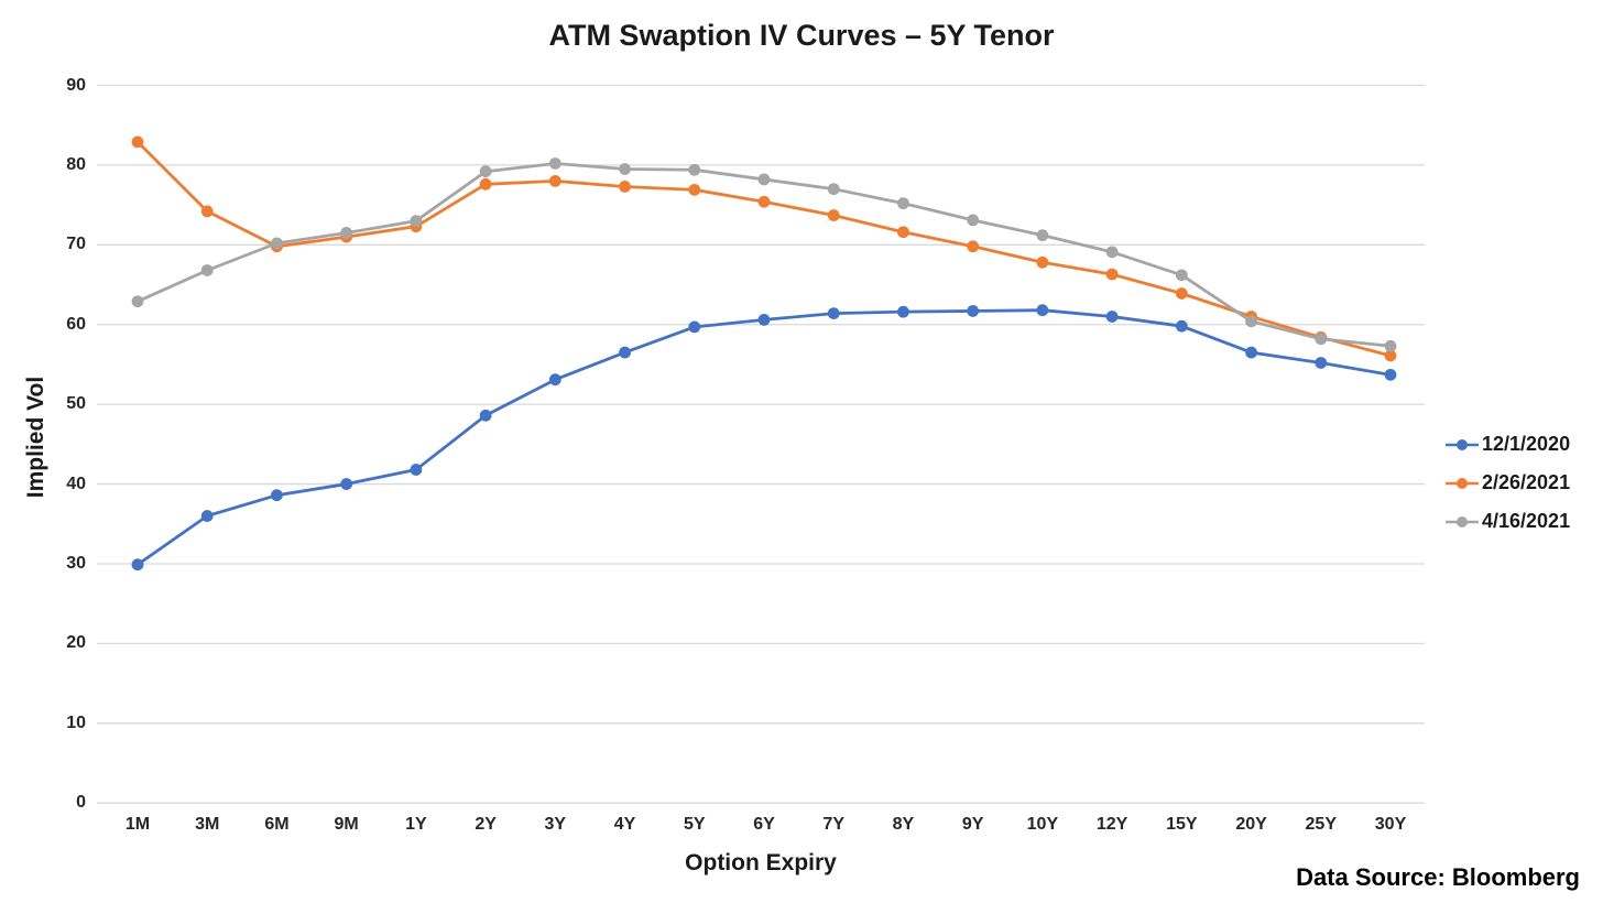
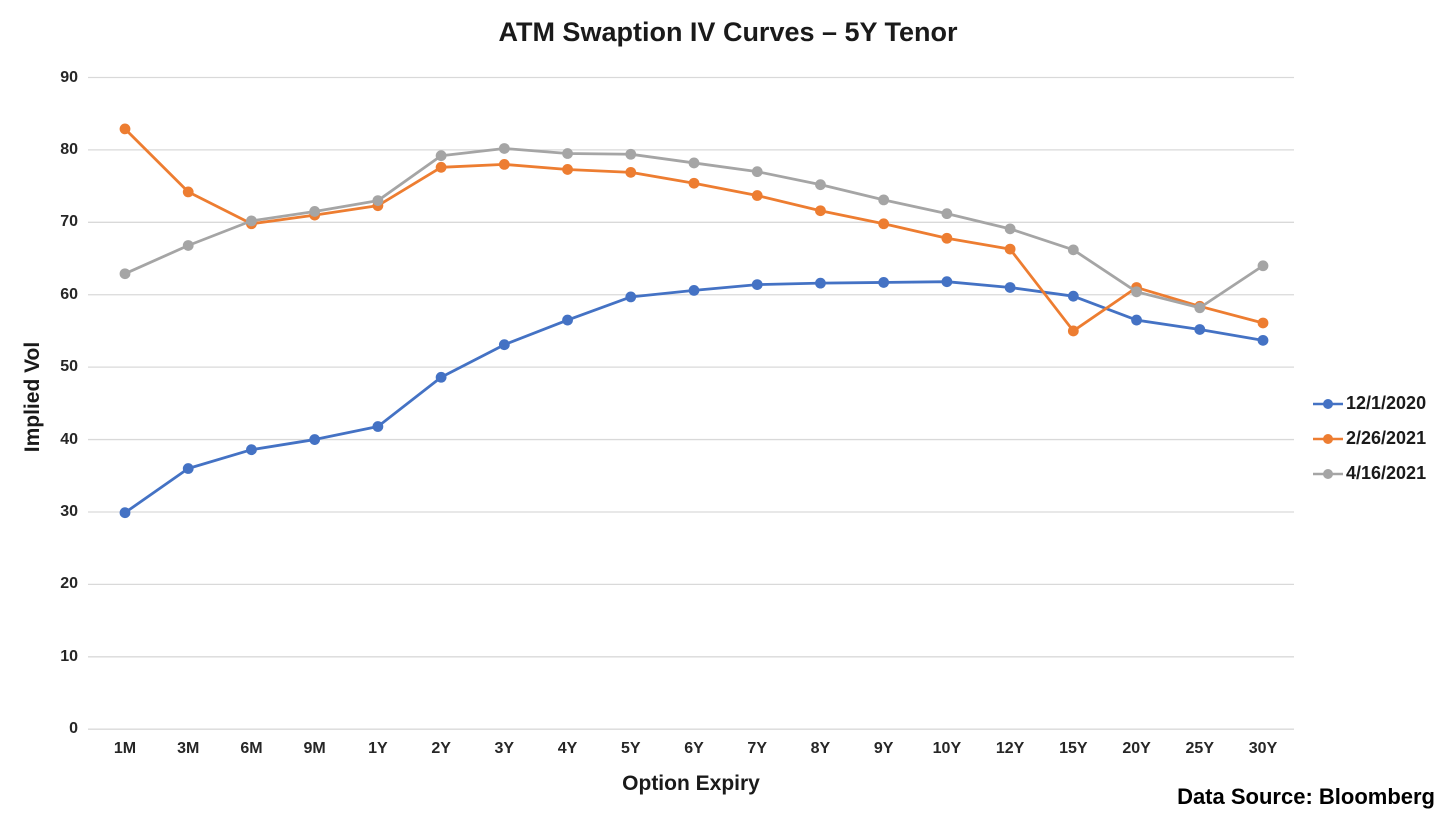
2/26/2021/15Y: 64 -> 55
4/16/2021/30Y: 57 -> 64
